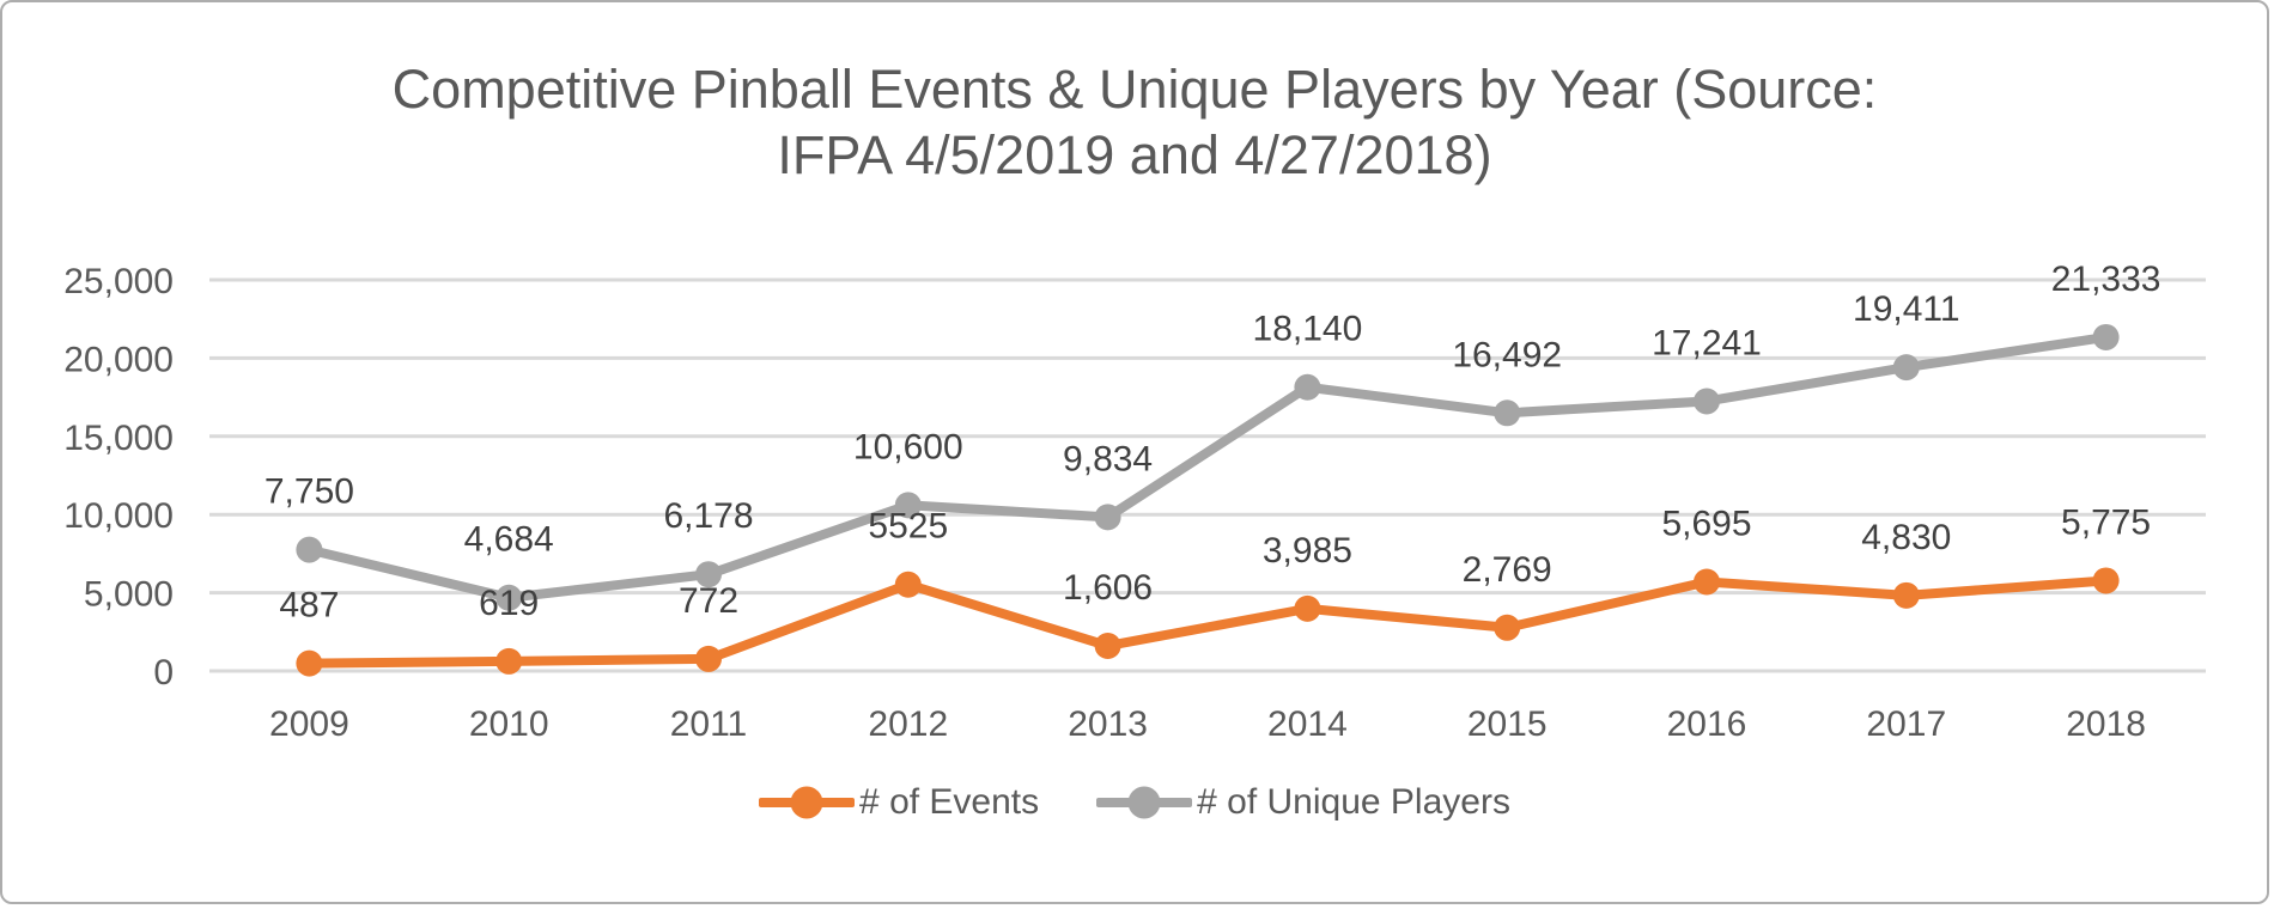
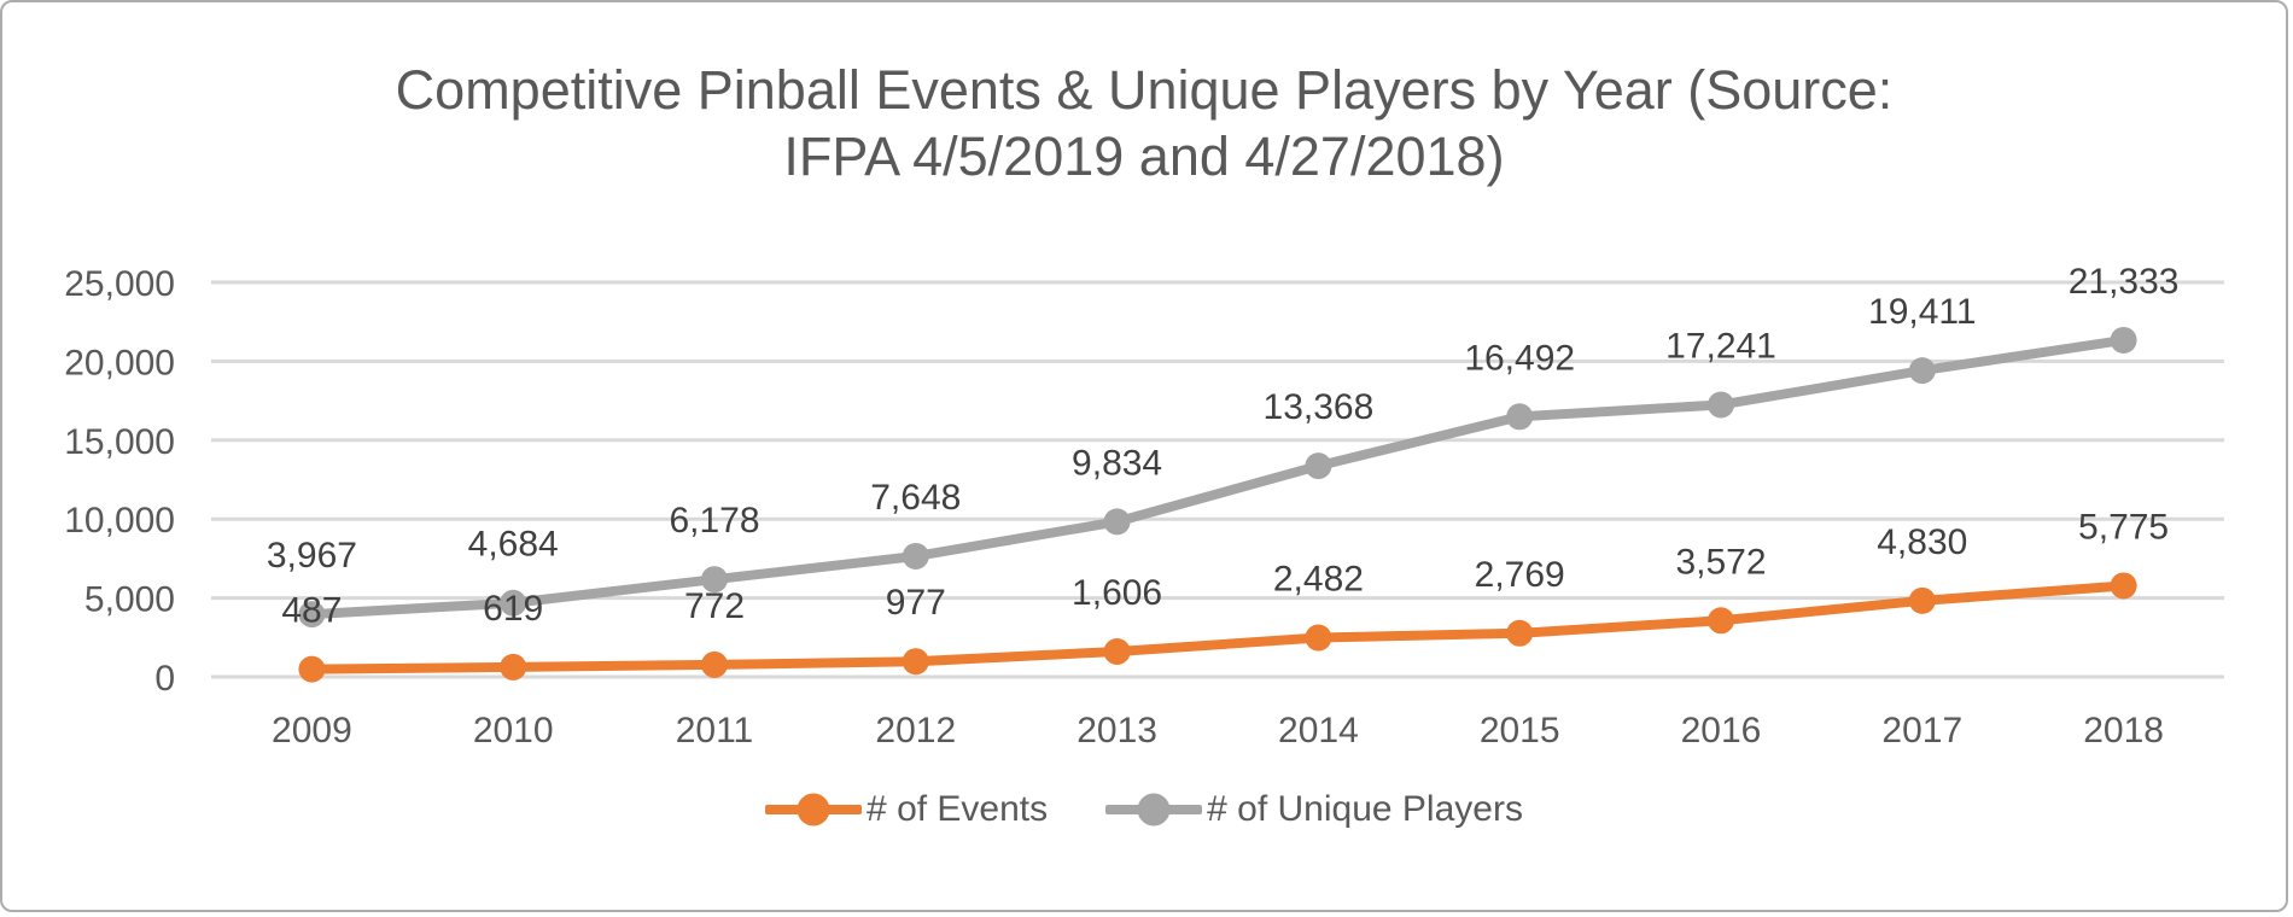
# of Unique Players/2009: 7,750 -> 3,967
# of Events/2012: 5525 -> 977
# of Unique Players/2012: 10,600 -> 7,648
# of Events/2014: 3,985 -> 2,482
# of Unique Players/2014: 18,140 -> 13,368
# of Events/2016: 5,695 -> 3,572
